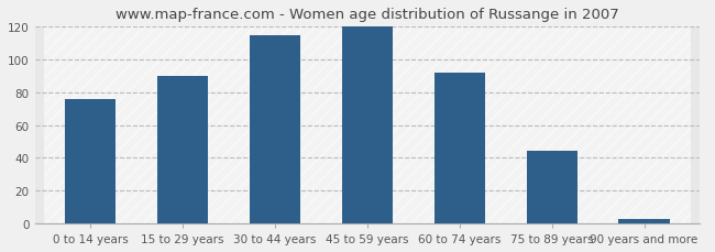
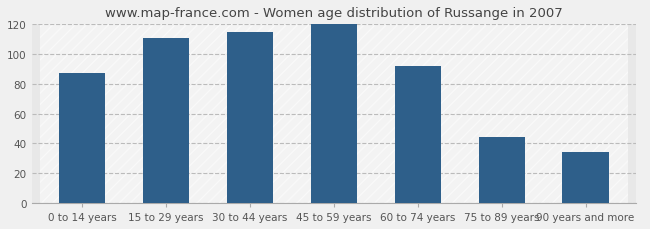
0 to 14 years: 76 -> 87
15 to 29 years: 90 -> 111
90 years and more: 3 -> 34
